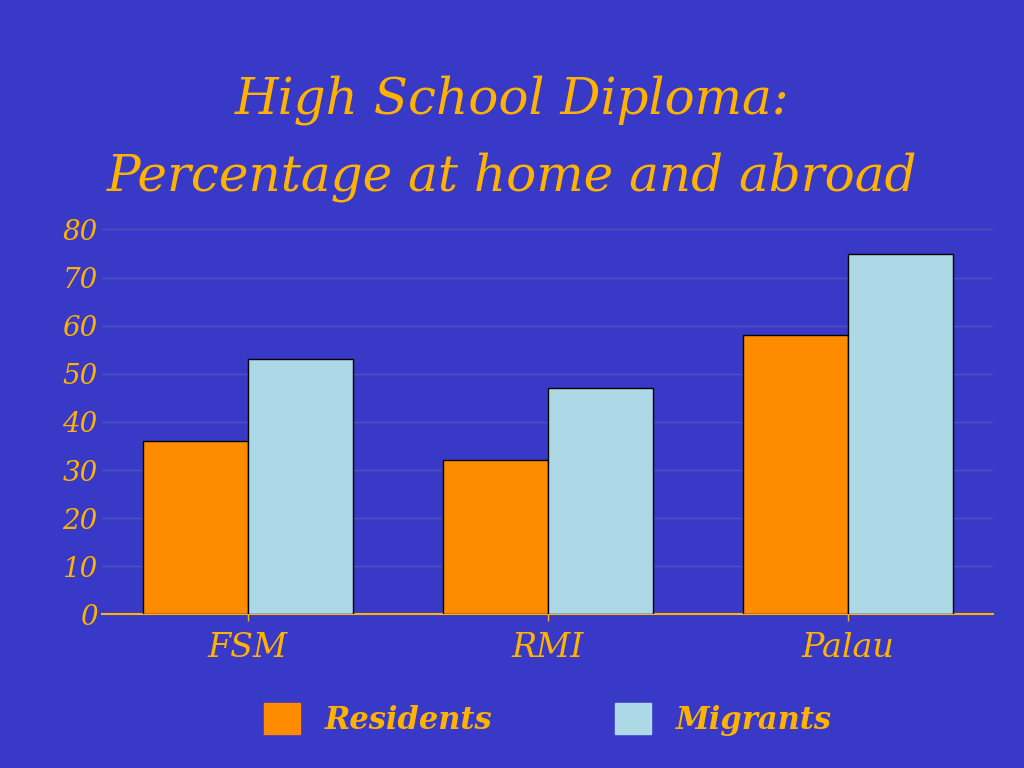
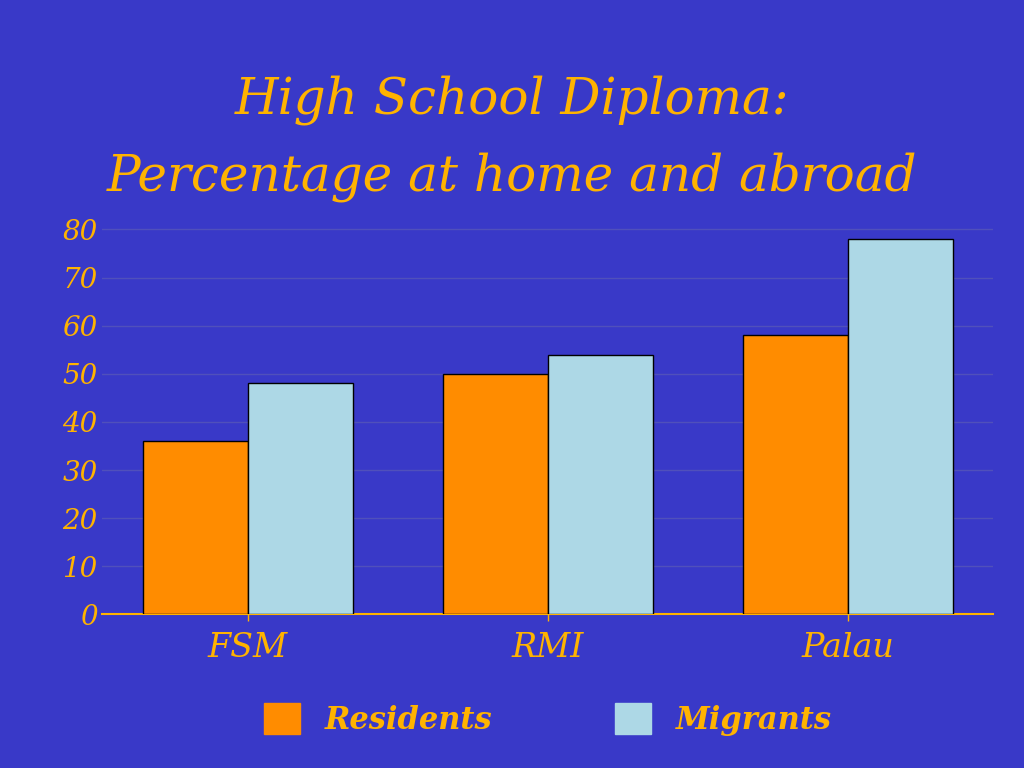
Migrants/FSM: 53 -> 48
Residents/RMI: 32 -> 50
Migrants/RMI: 47 -> 54
Migrants/Palau: 75 -> 78
